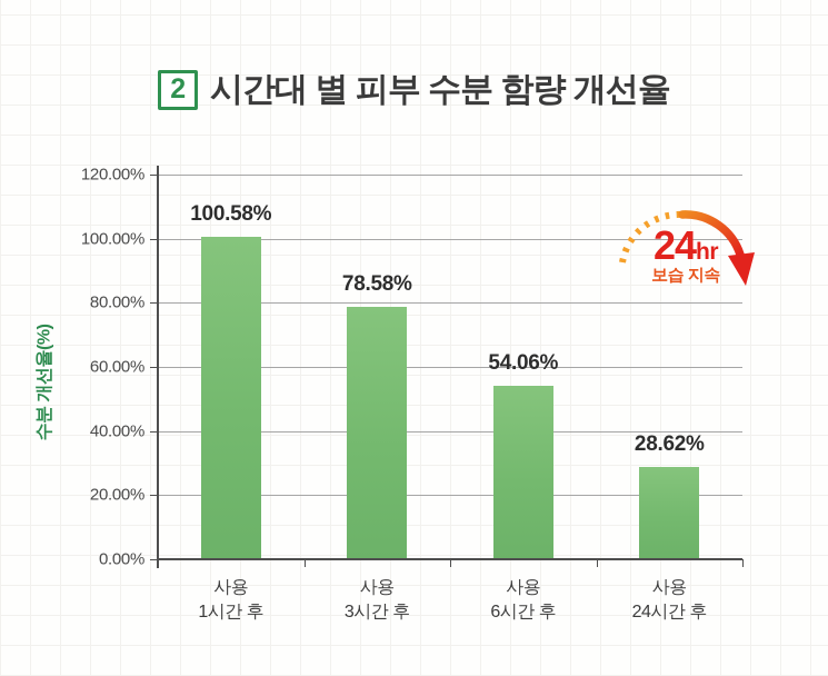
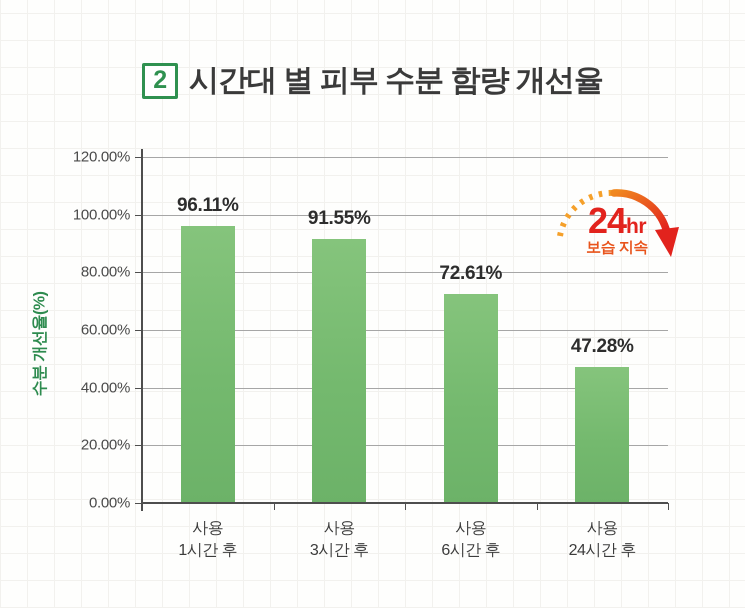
사용 1시간 후: 100.58% -> 96.11%
사용 3시간 후: 78.58% -> 91.55%
사용 6시간 후: 54.06% -> 72.61%
사용 24시간 후: 28.62% -> 47.28%
